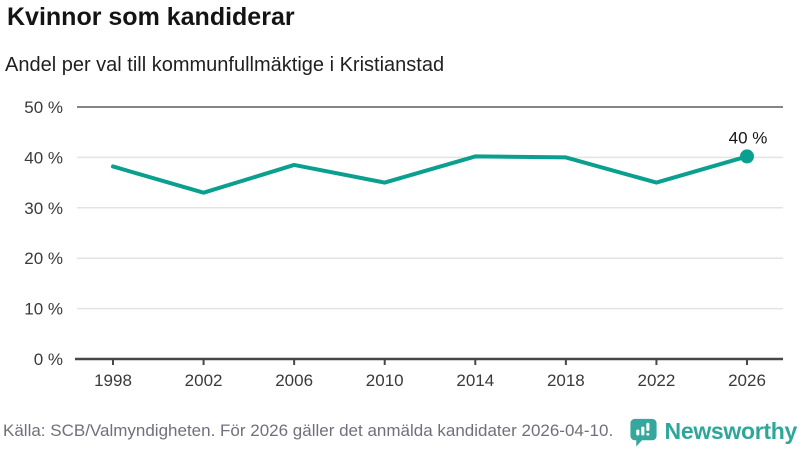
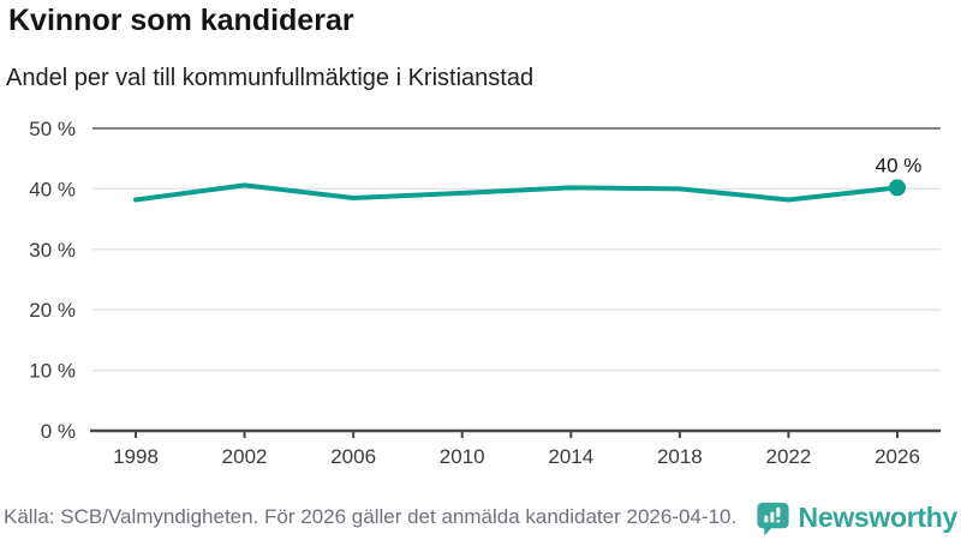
2002: 33% -> 41%
2010: 35% -> 39%
2022: 35% -> 38%
